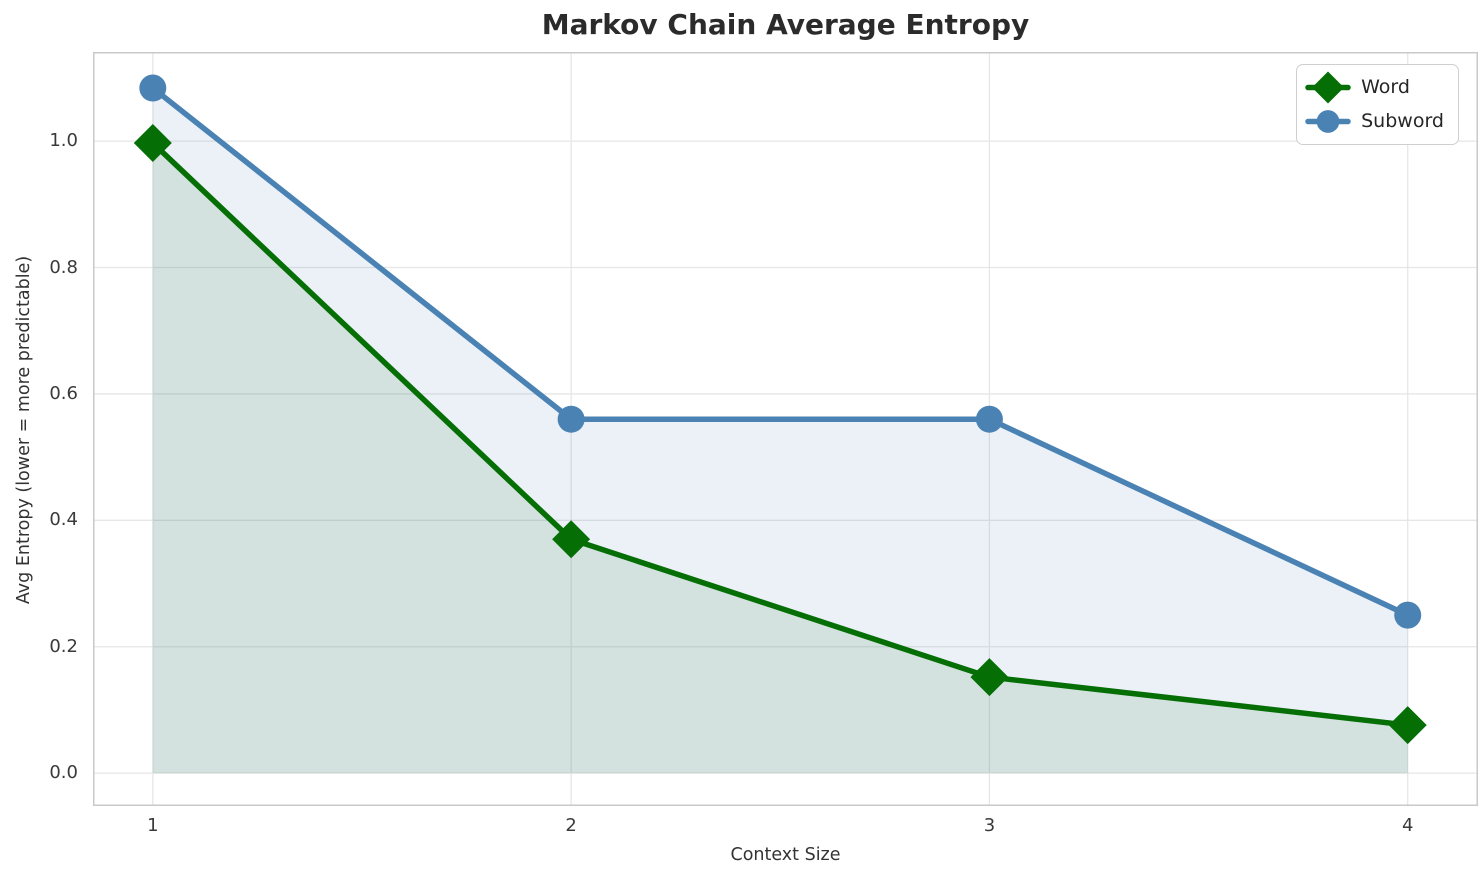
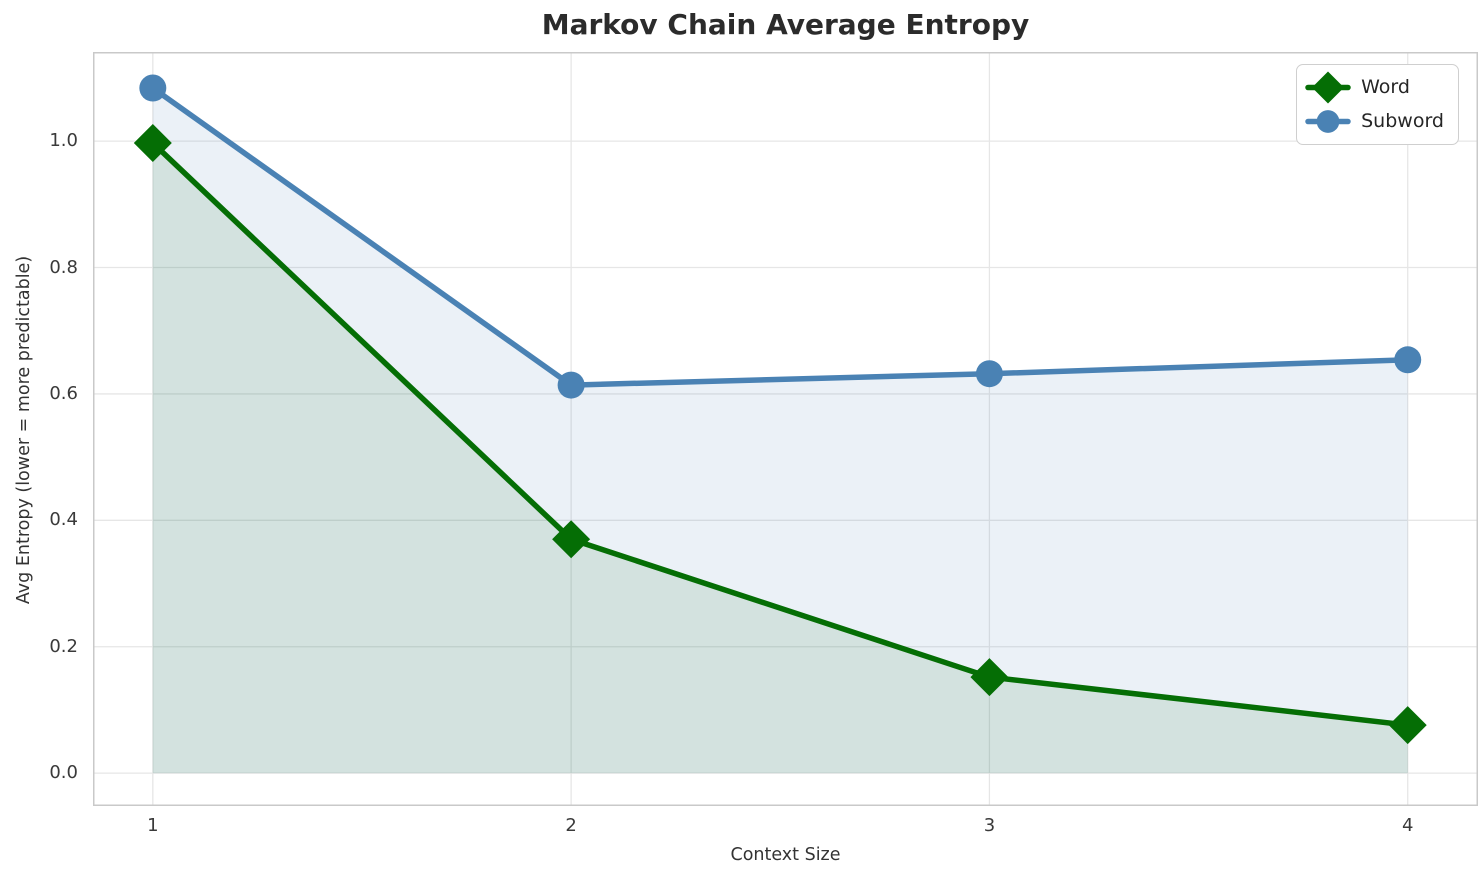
Subword/2: 0.56 -> 0.61
Subword/3: 0.56 -> 0.63
Subword/4: 0.25 -> 0.65
